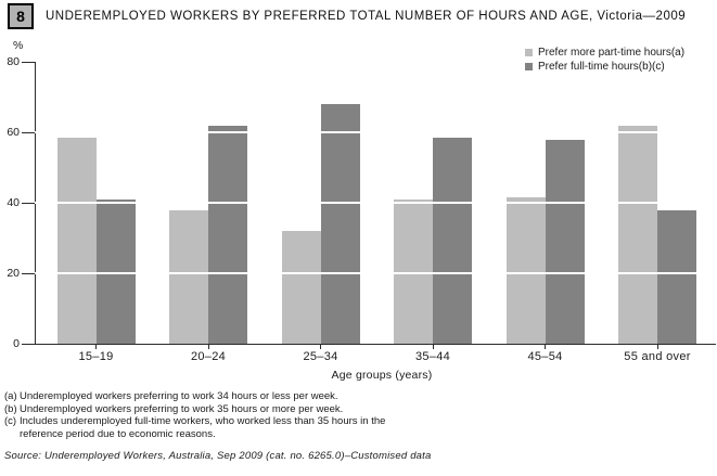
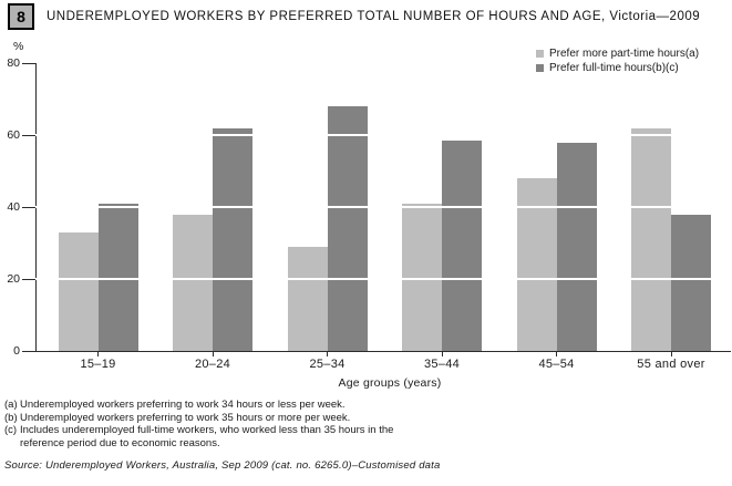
Prefer more part-time hours(a)/15–19: 58 -> 33
Prefer more part-time hours(a)/25–34: 32 -> 29
Prefer more part-time hours(a)/45–54: 42 -> 48
